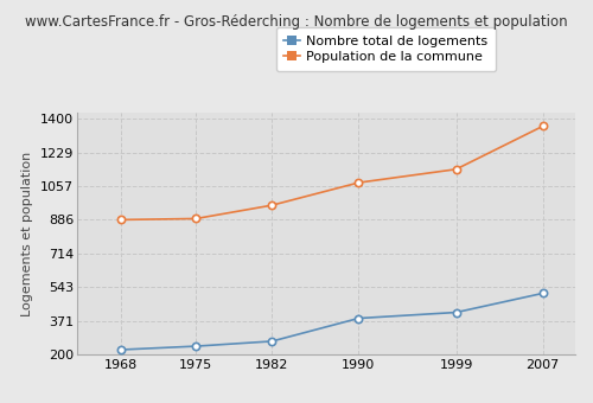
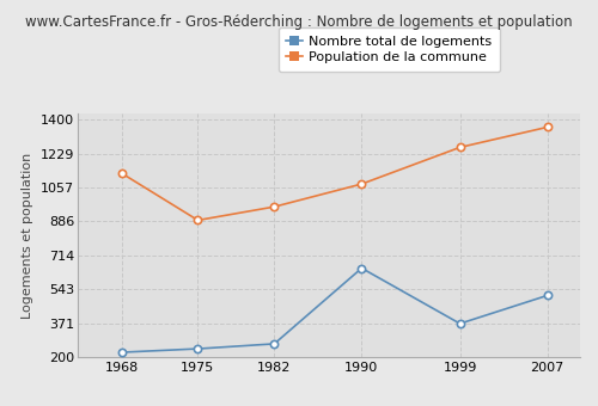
Population de la commune/1968: 890 -> 1130
Nombre total de logements/1990: 380 -> 650
Nombre total de logements/1999: 420 -> 370
Population de la commune/1999: 1140 -> 1260
